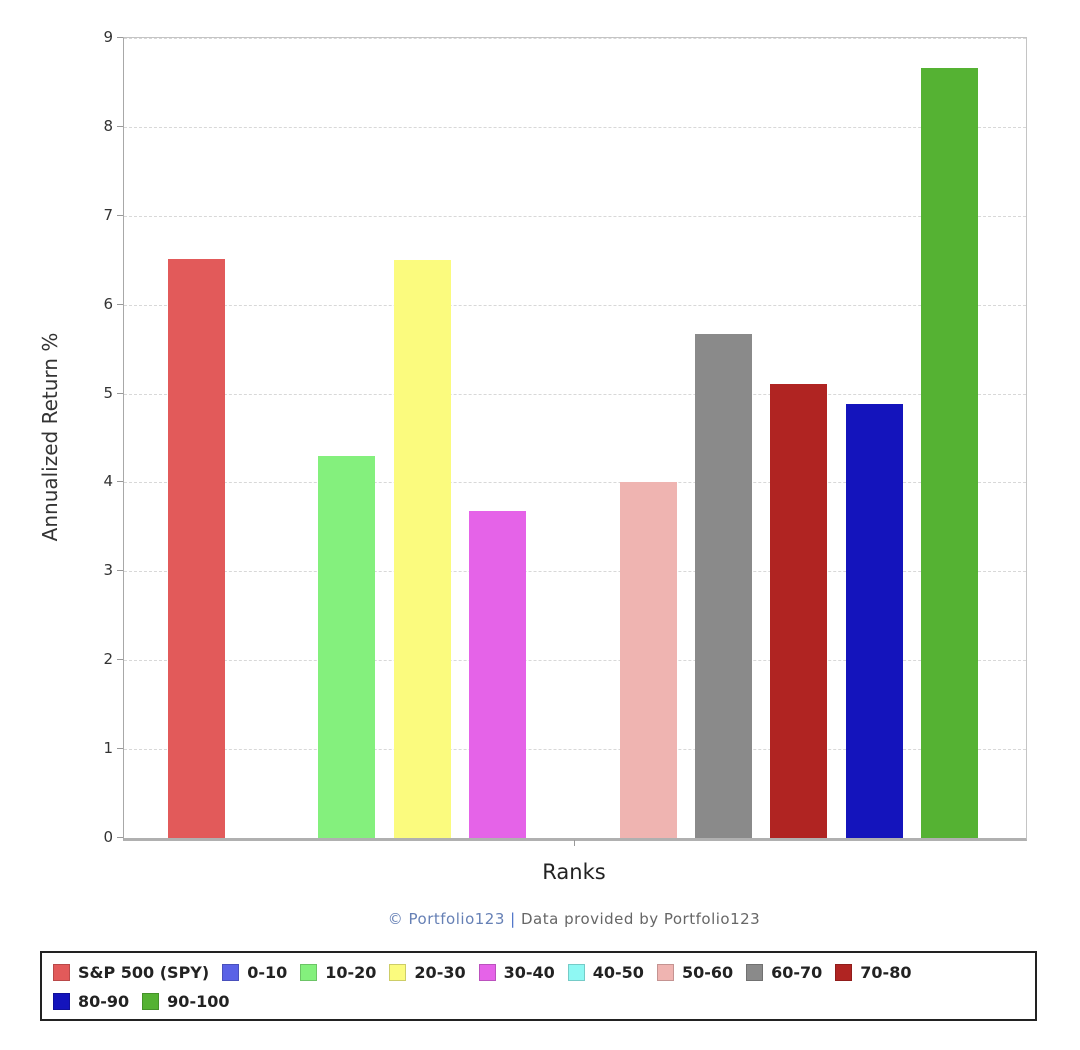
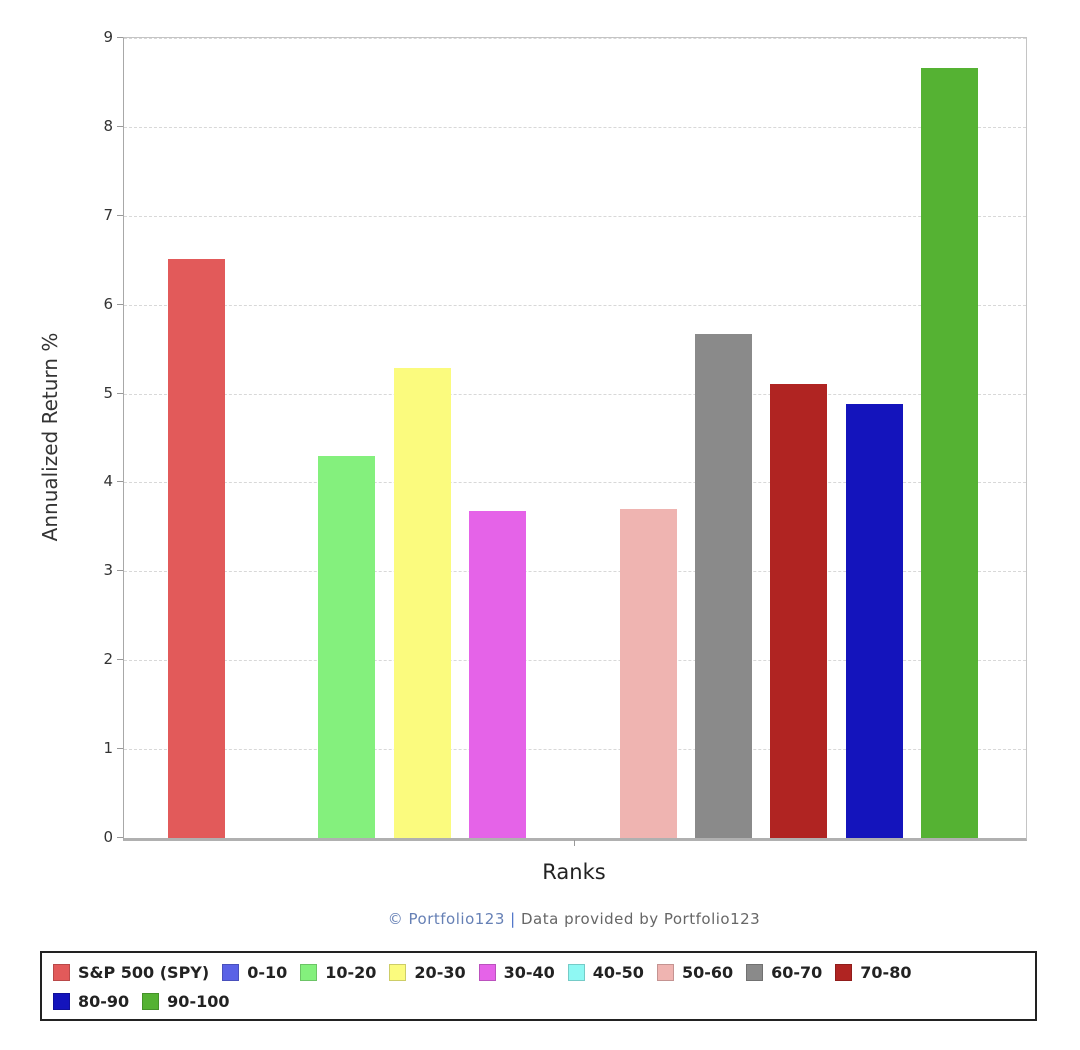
20-30: 6.5 -> 5.3
50-60: 4.0 -> 3.7
